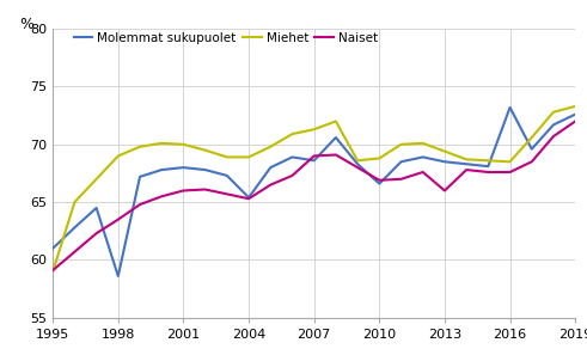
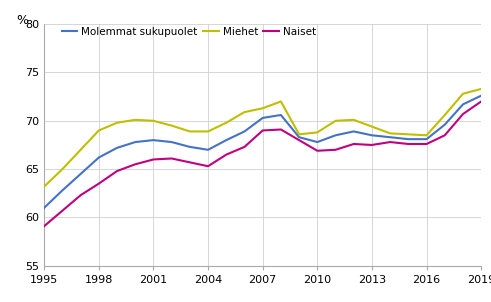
Miehet/1995: 59.0 -> 63.2
Molemmat sukupuolet/1998: 58.6 -> 66.2
Molemmat sukupuolet/2004: 65.4 -> 67.0
Molemmat sukupuolet/2007: 68.6 -> 70.3
Molemmat sukupuolet/2010: 66.6 -> 67.8
Naiset/2013: 66.0 -> 67.5
Molemmat sukupuolet/2016: 73.2 -> 68.1
